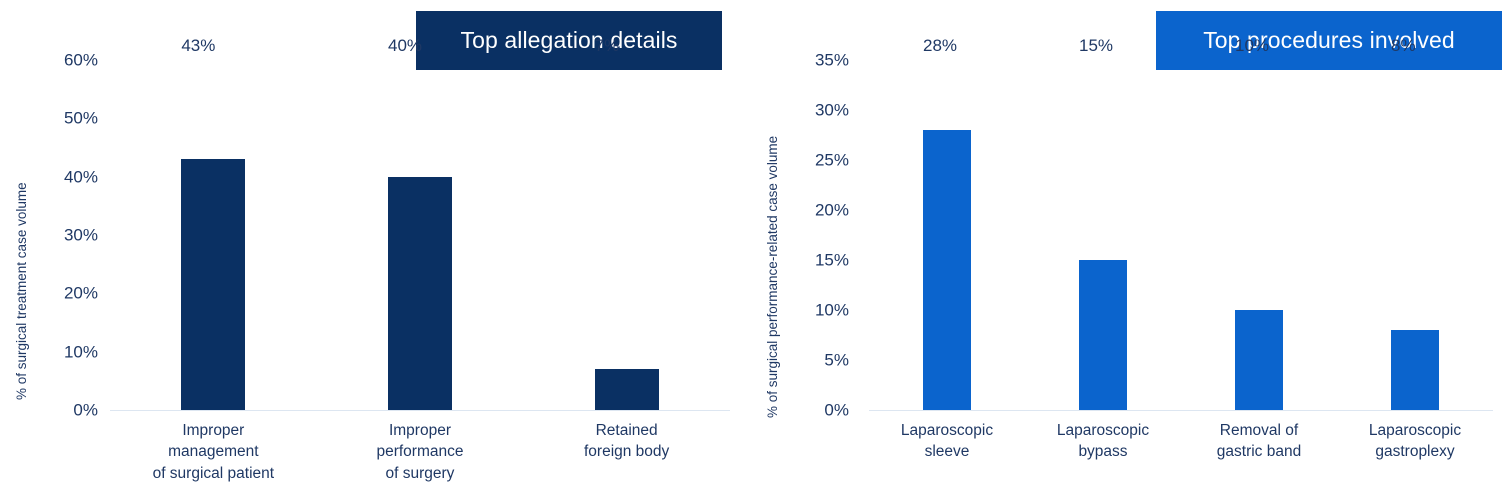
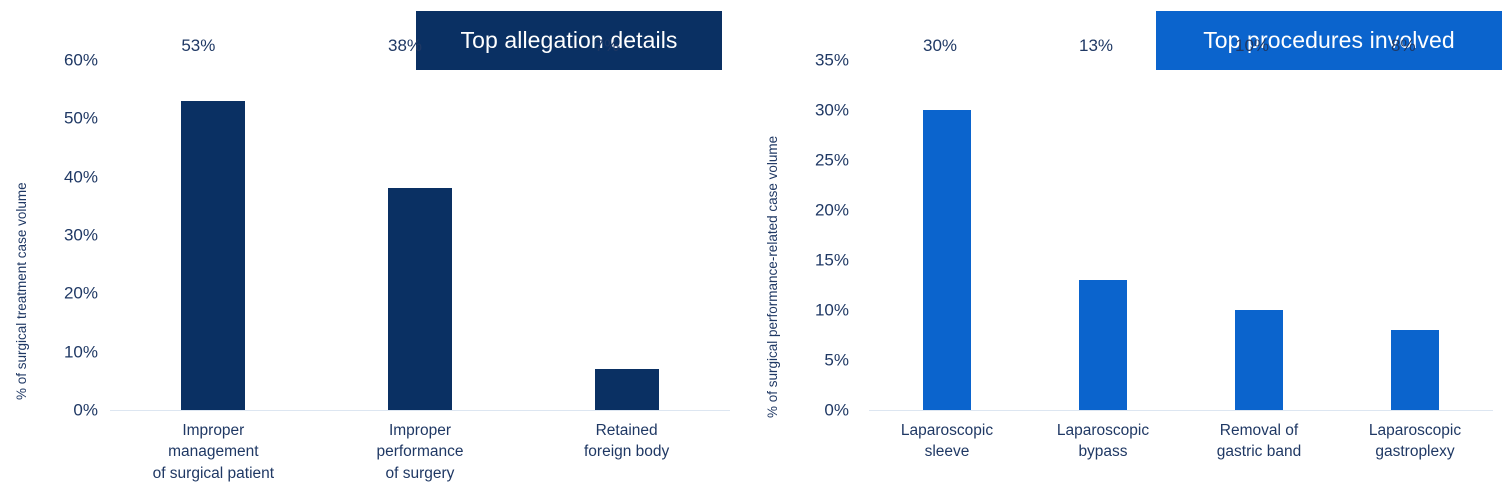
Top allegation details/Improper management of surgical patient: 43% -> 53%
Top allegation details/Improper performance of surgery: 40% -> 38%
Top procedures involved/Laparoscopic sleeve: 28% -> 30%
Top procedures involved/Laparoscopic bypass: 15% -> 13%
